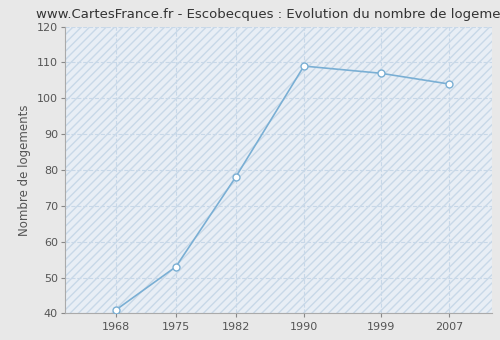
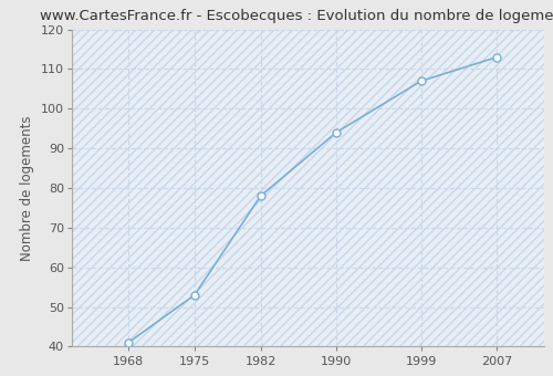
1990: 109 -> 94
2007: 104 -> 113
